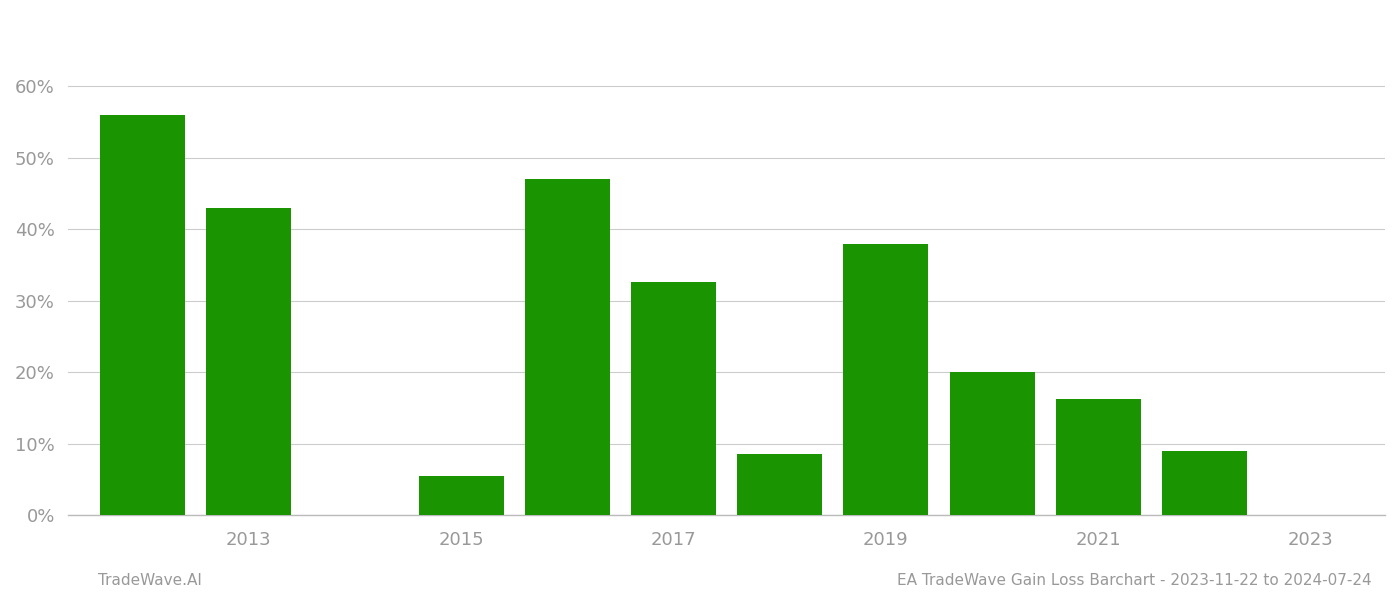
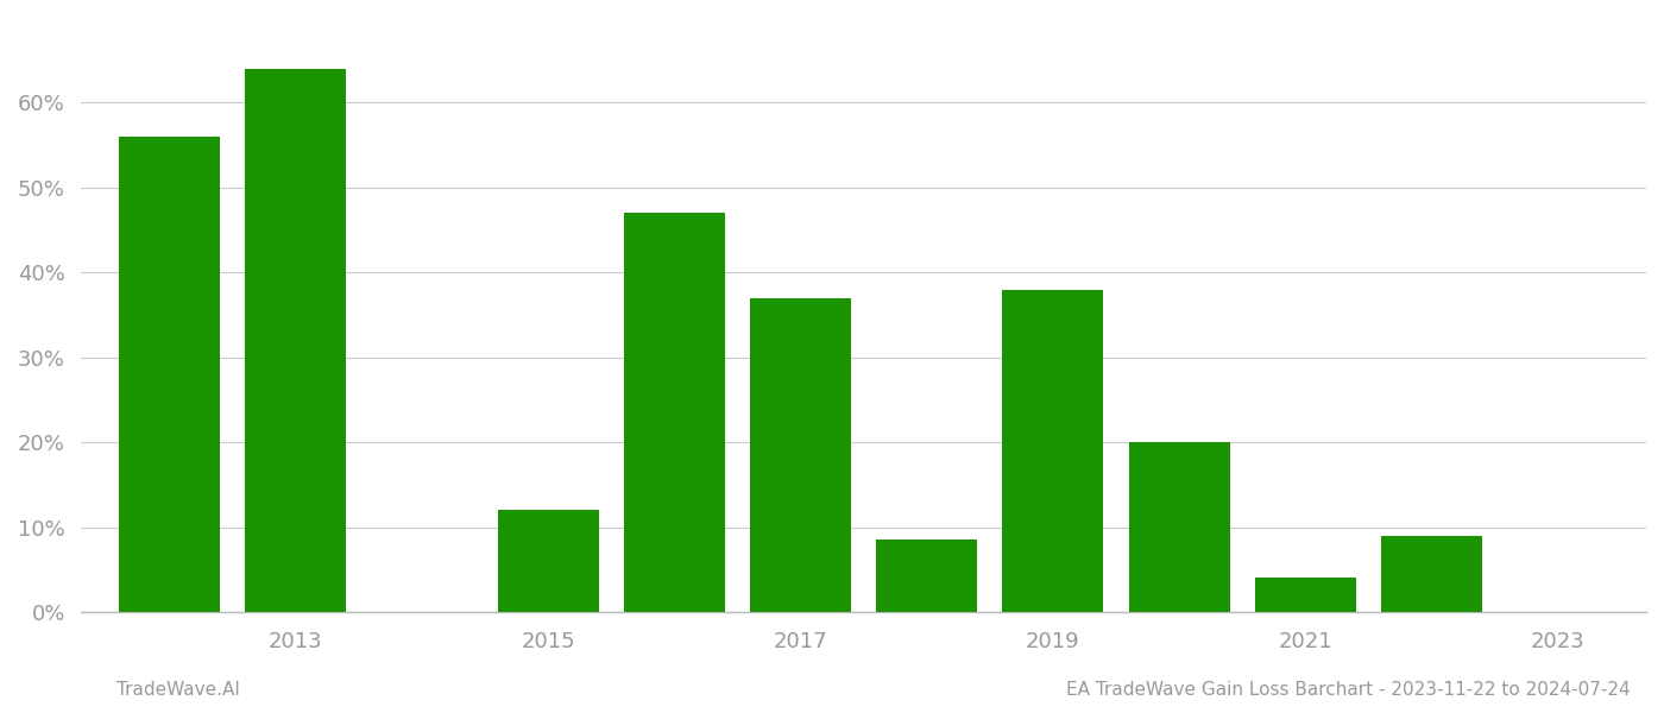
2013: 43.0% -> 64.0%
2015: 5.4% -> 12.0%
2017: 32.6% -> 37.0%
2021: 16.2% -> 4.0%
